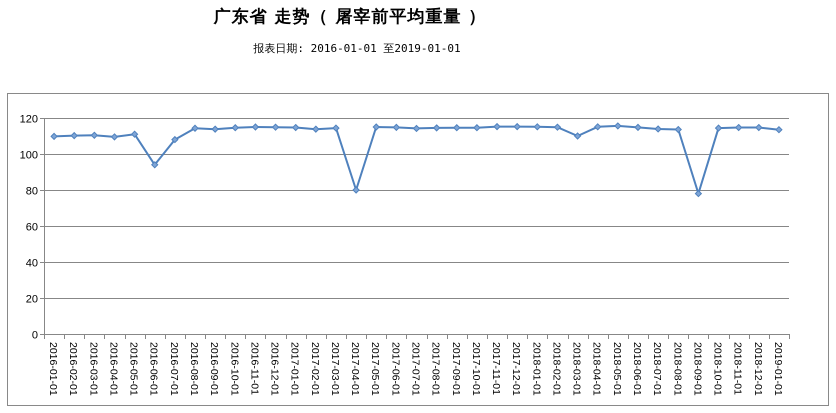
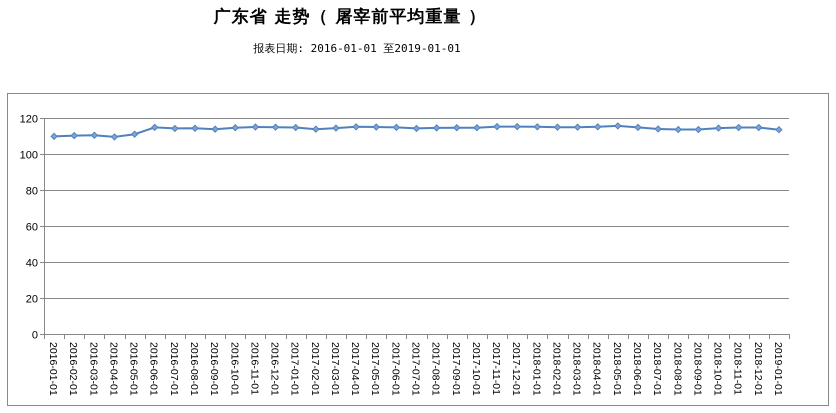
2016-06-01: 94 -> 115
2016-07-01: 108 -> 114
2017-04-01: 80 -> 115
2018-03-01: 110 -> 115
2018-09-01: 78 -> 114
